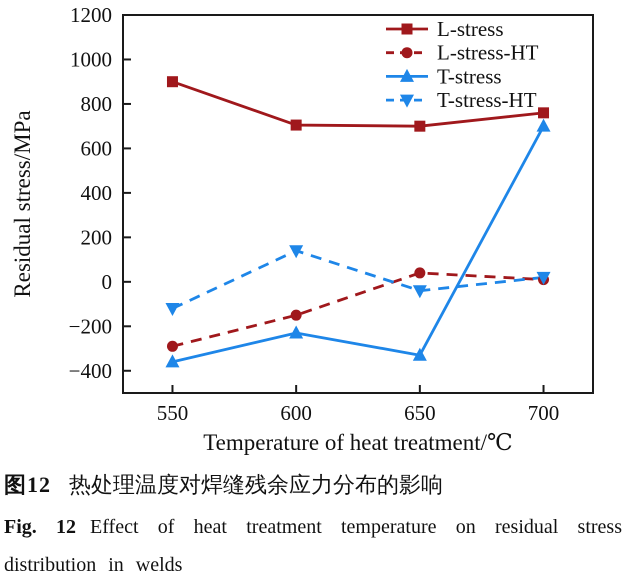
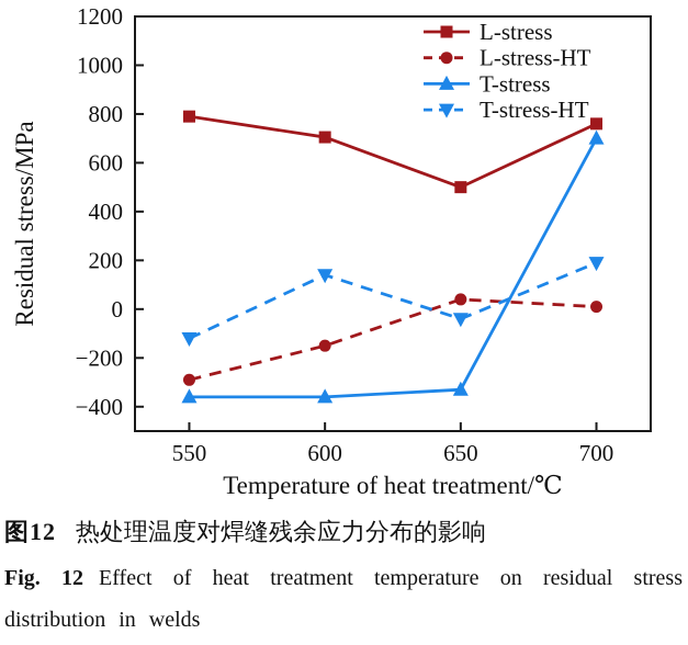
L-stress/550: 900 -> 790
T-stress/600: -230 -> -360
L-stress/650: 700 -> 500
T-stress-HT/700: 20 -> 190
